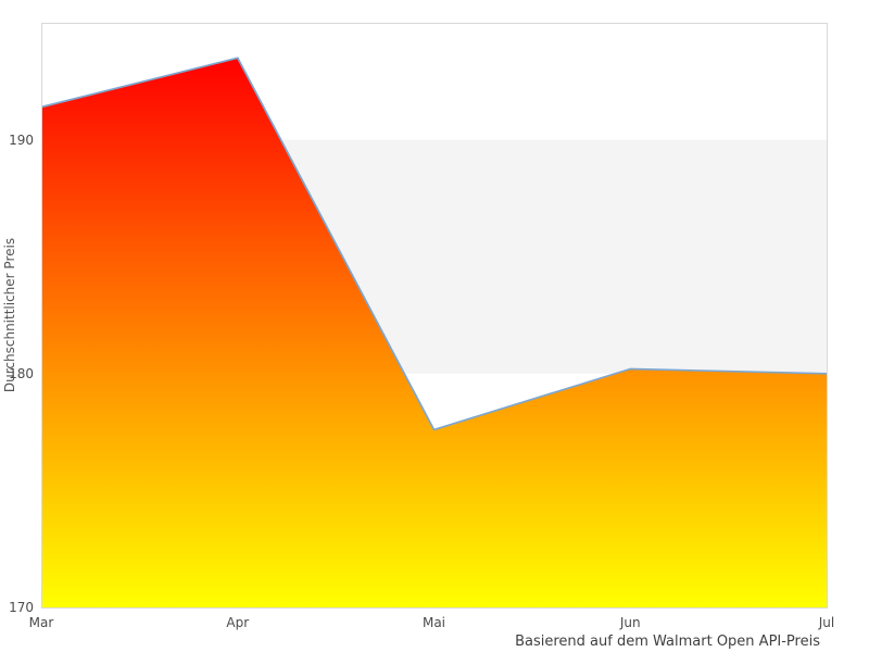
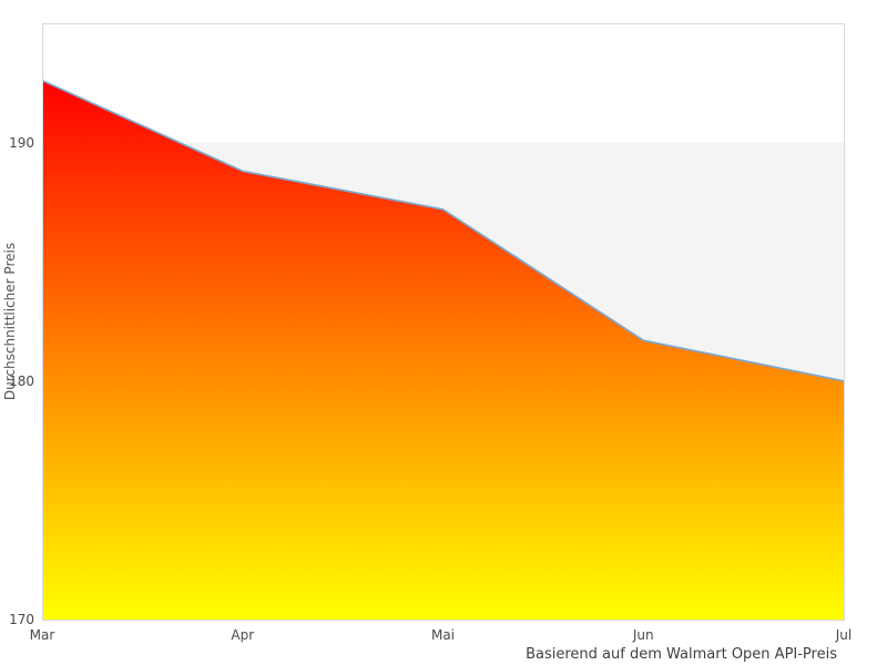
Mar: 191.4 -> 192.6
Apr: 193.5 -> 188.8
Mai: 177.6 -> 187.2
Jun: 180.2 -> 181.7
